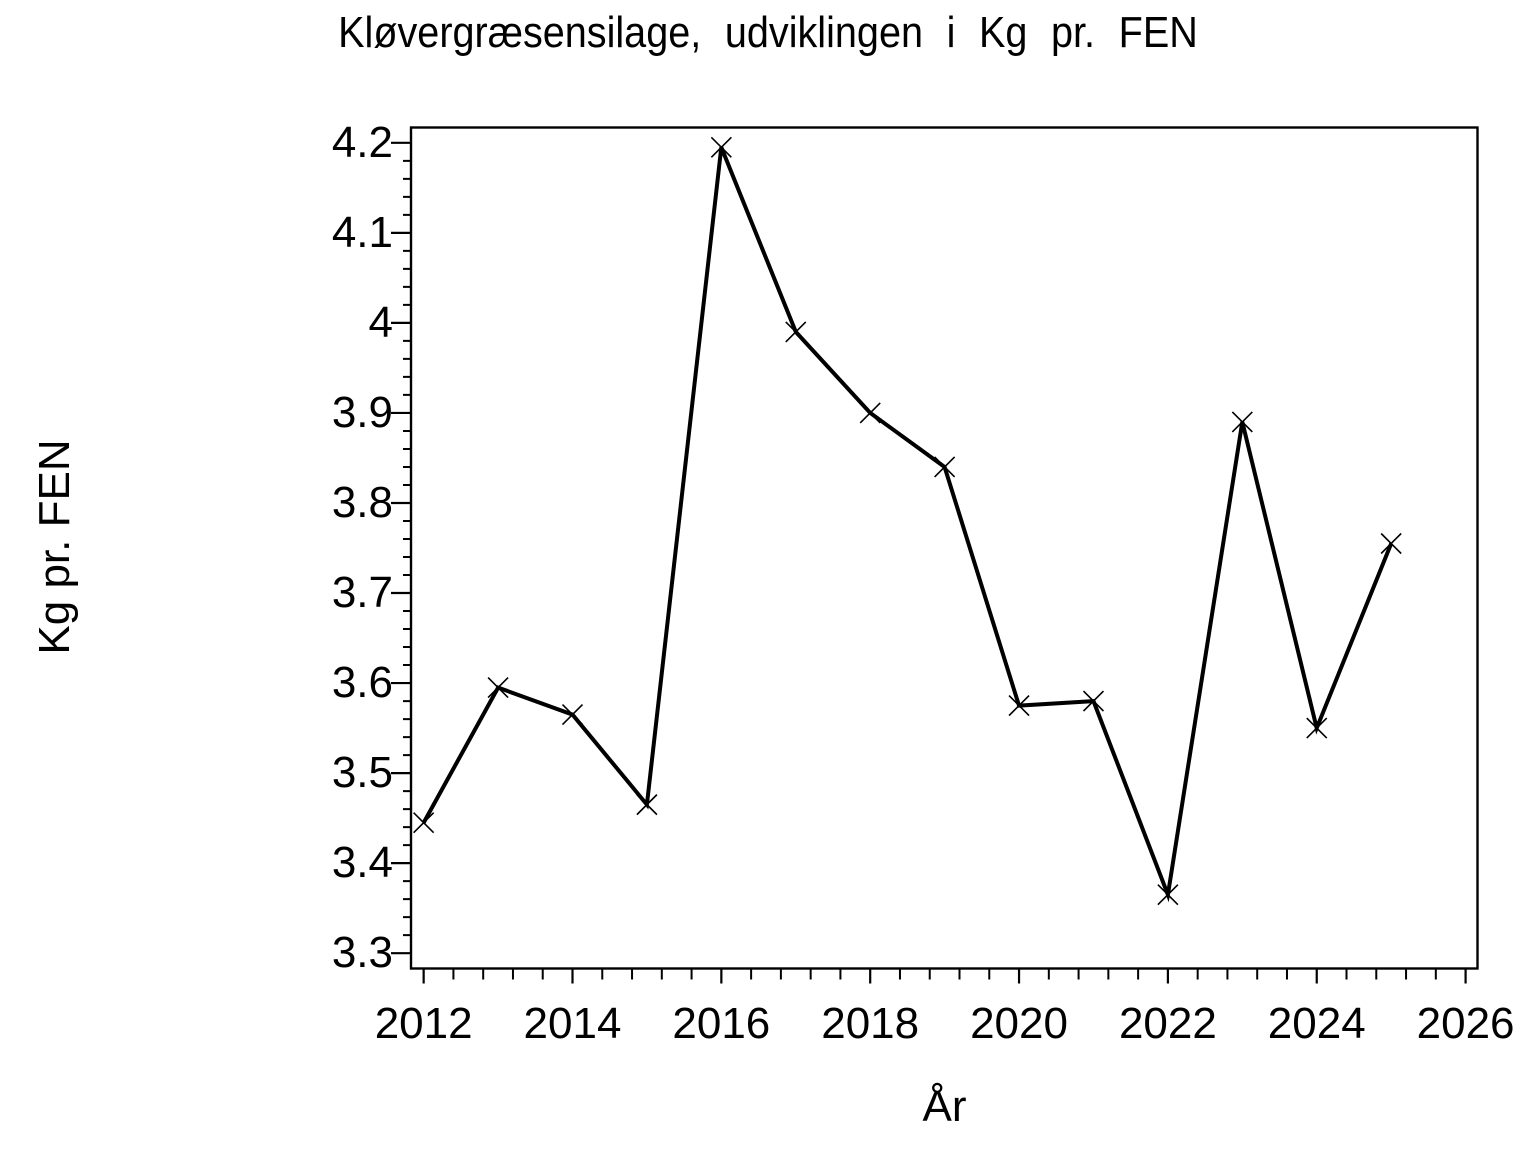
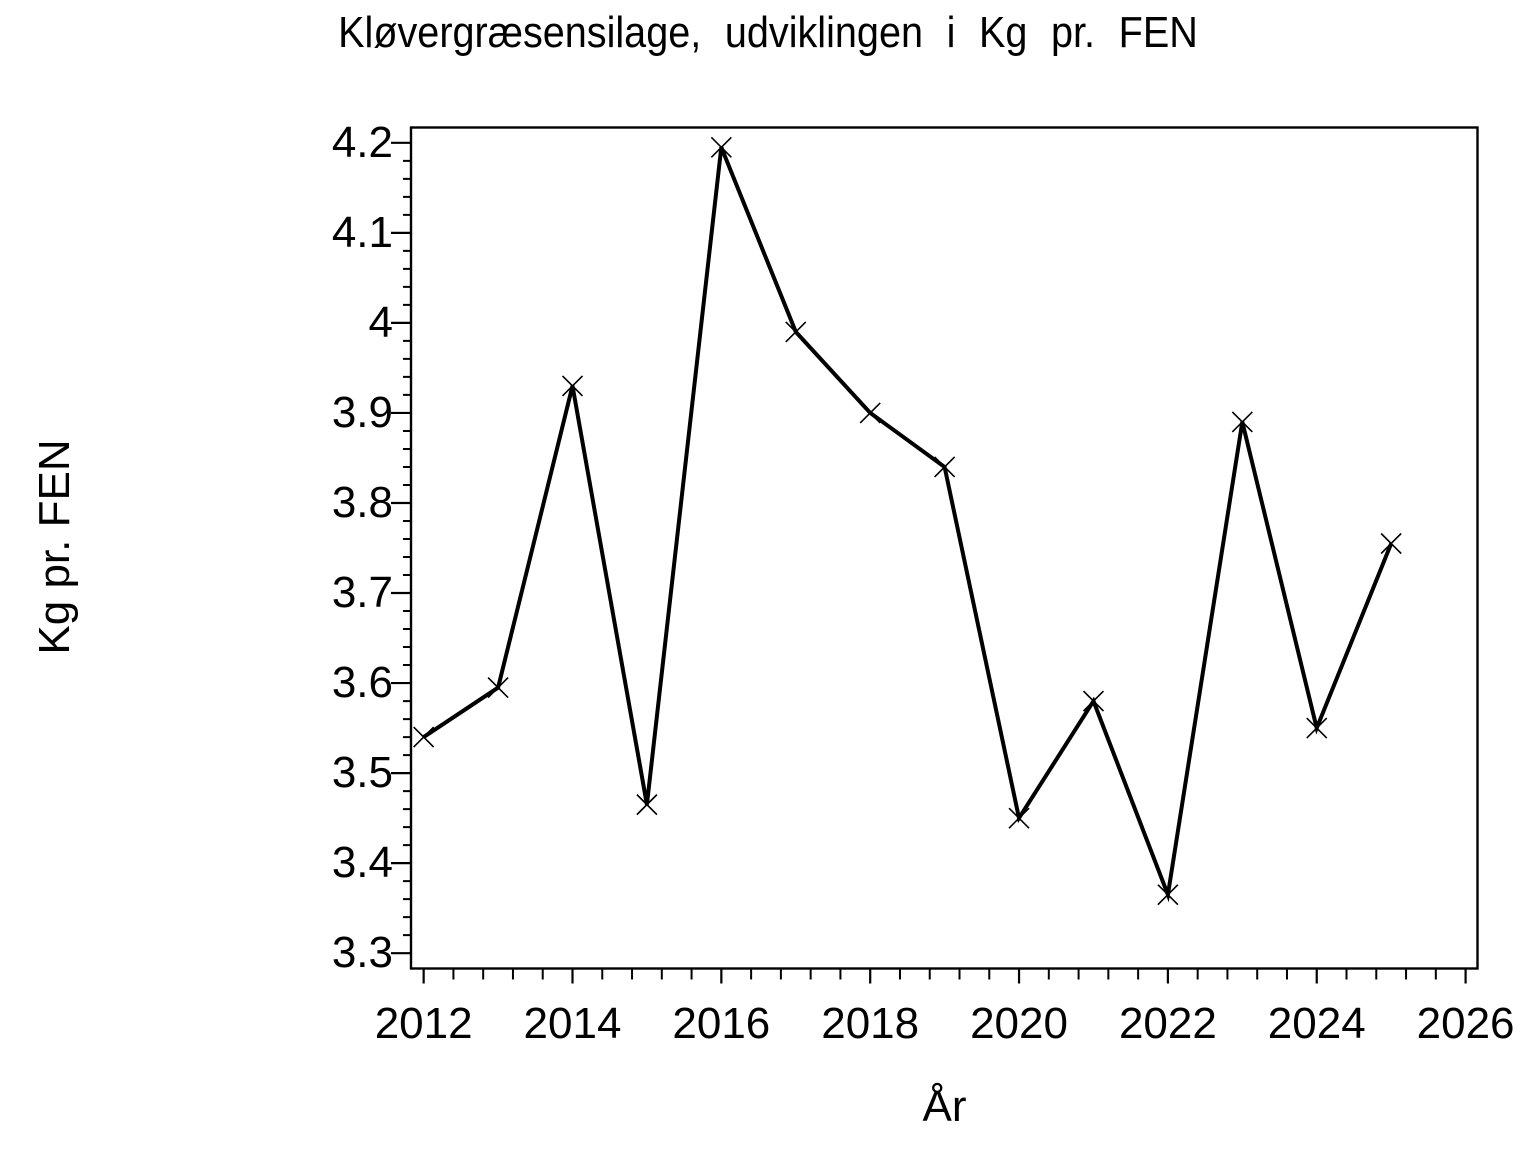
2012: 3.44 -> 3.54
2014: 3.56 -> 3.93
2020: 3.58 -> 3.45
